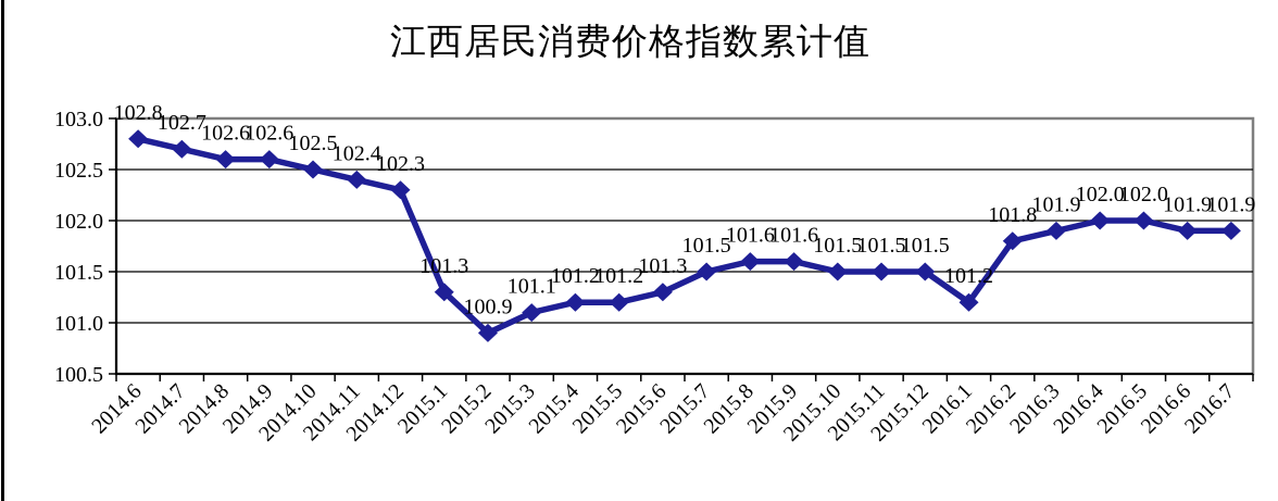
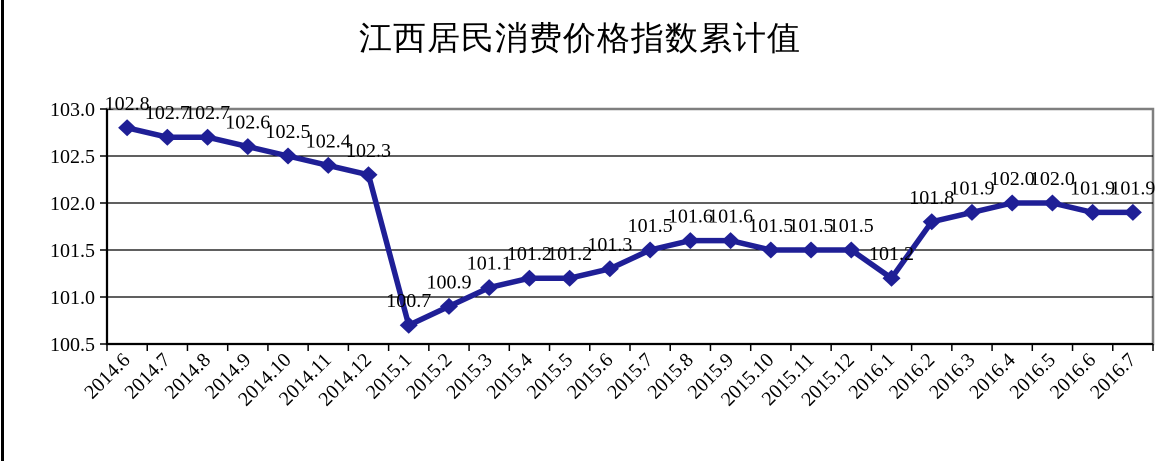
2014.8: 102.6 -> 102.7
2015.1: 101.3 -> 100.7
